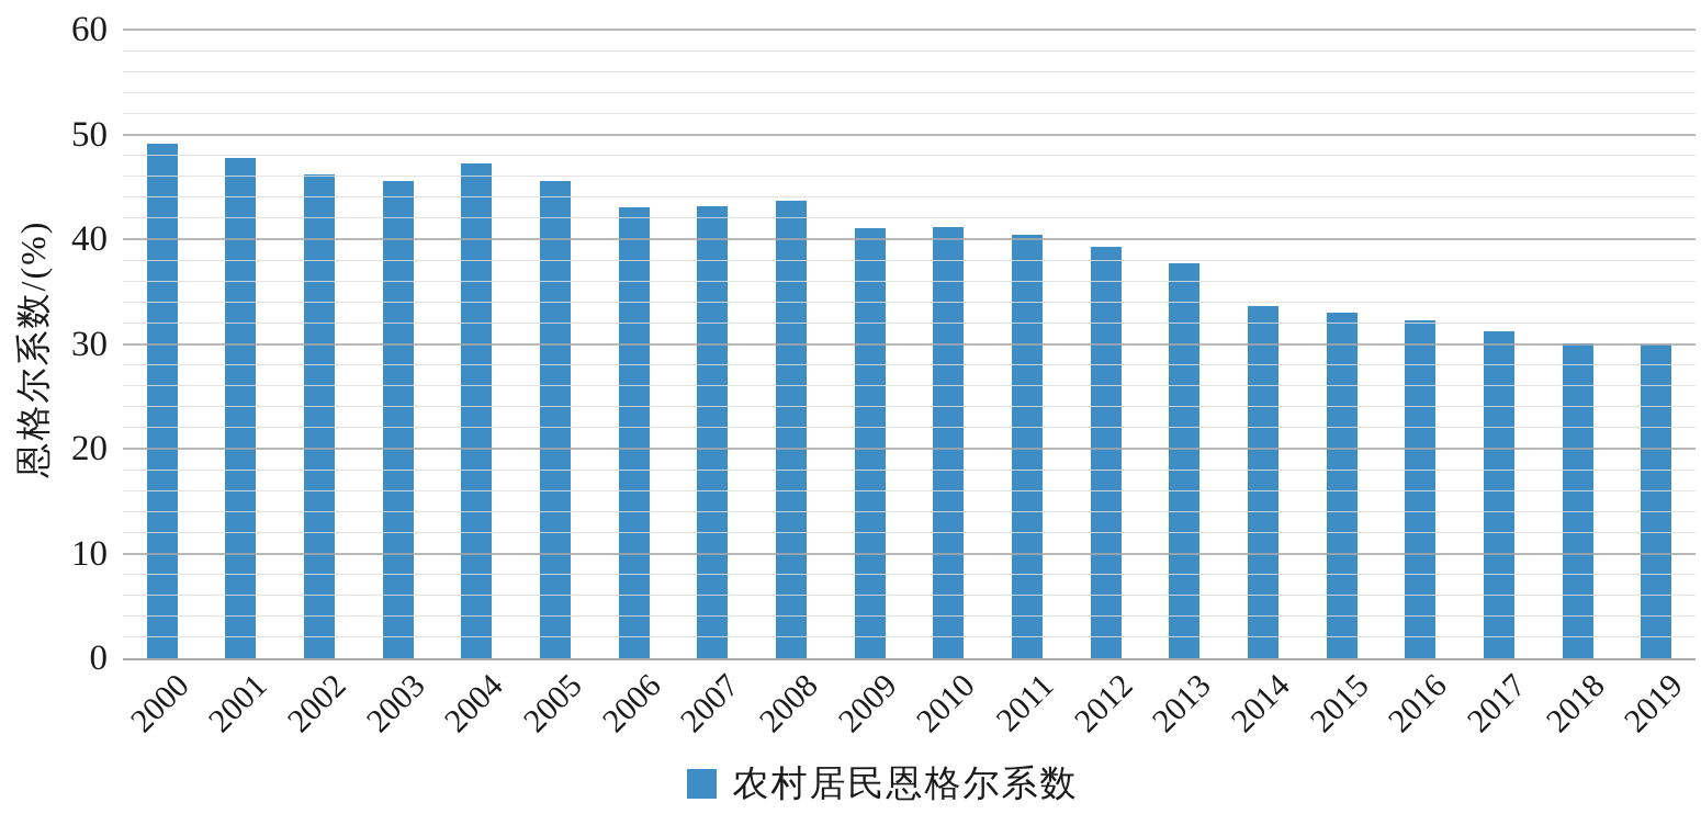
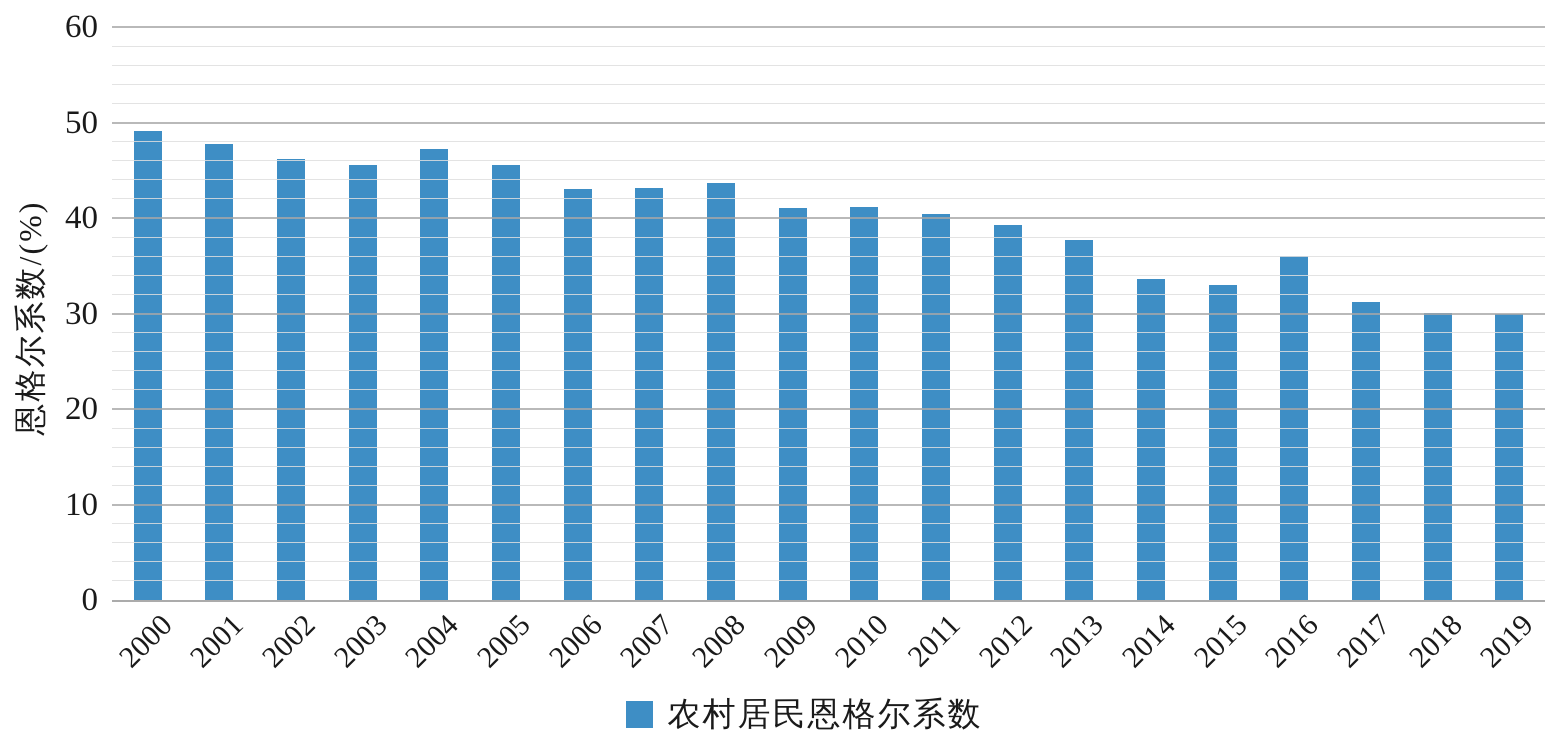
2016: 32 -> 36
